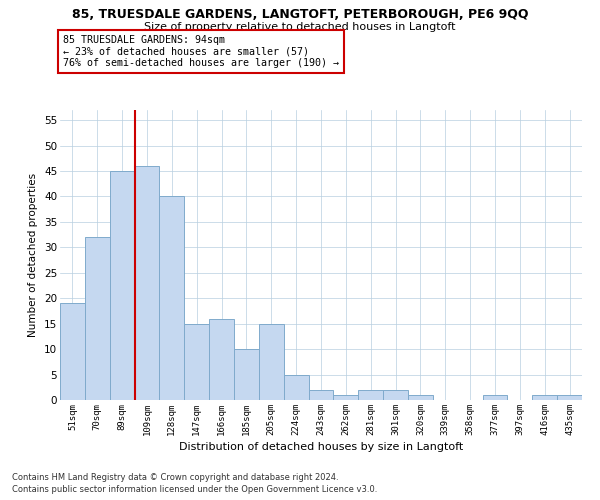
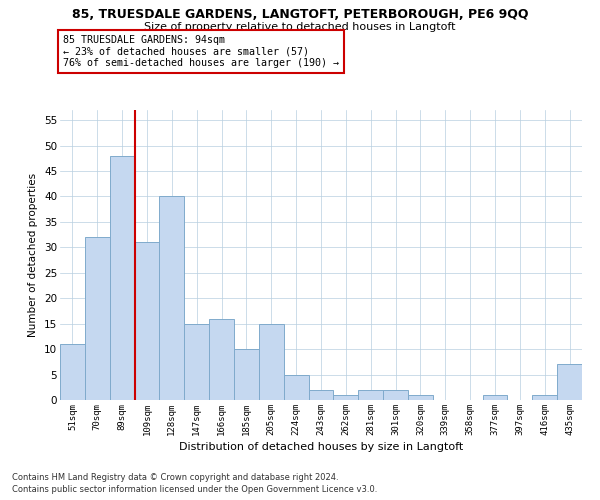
51sqm: 19 -> 11
89sqm: 45 -> 48
109sqm: 46 -> 31
435sqm: 1 -> 7
